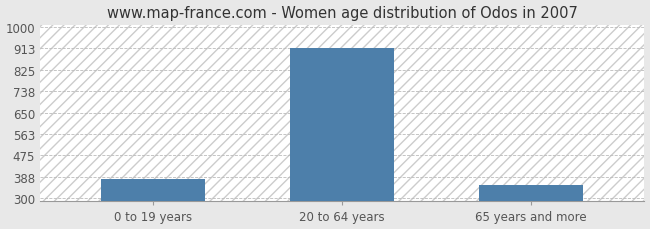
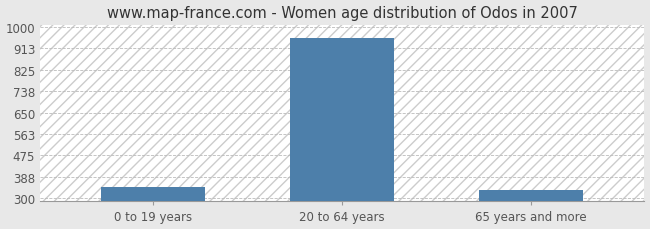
0 to 19 years: 380 -> 345
20 to 64 years: 915 -> 955
65 years and more: 355 -> 332
